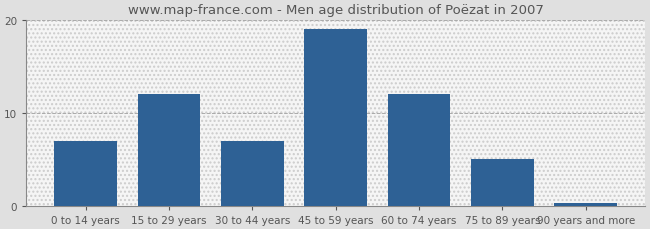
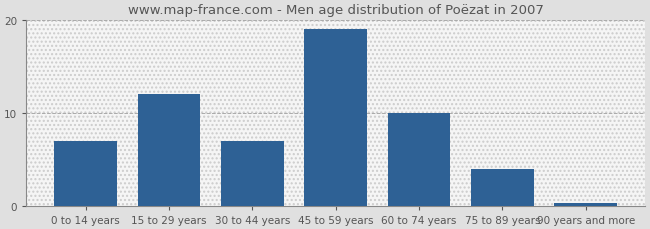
60 to 74 years: 12.0 -> 10.0
75 to 89 years: 5.0 -> 4.0
